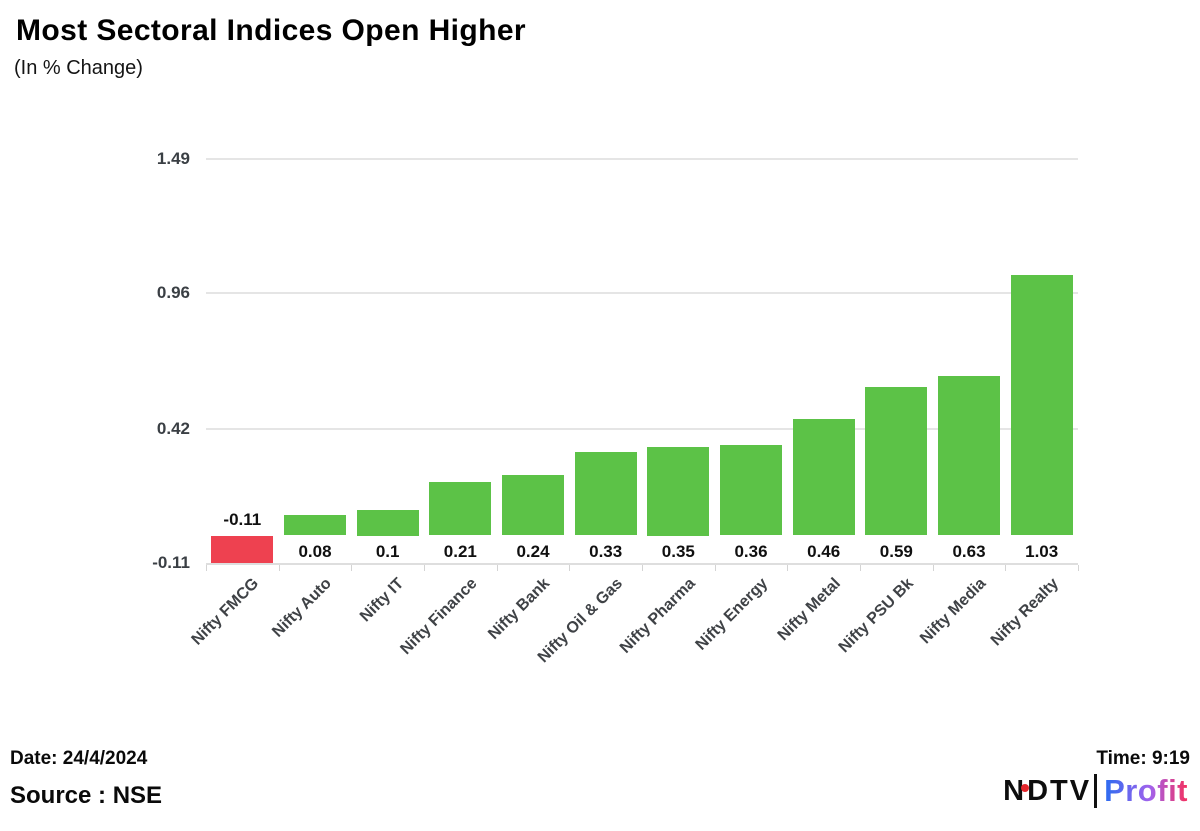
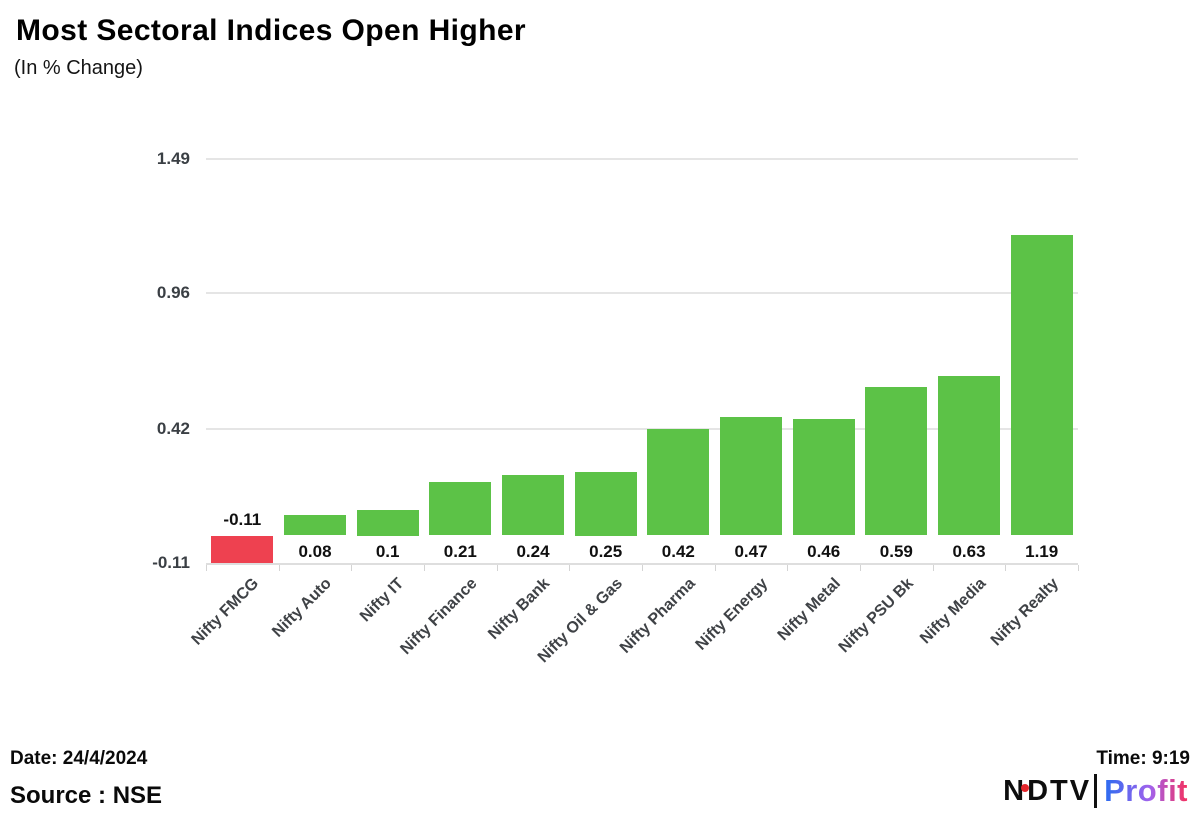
Nifty Oil & Gas: 0.33 -> 0.25
Nifty Pharma: 0.35 -> 0.42
Nifty Energy: 0.36 -> 0.47
Nifty Realty: 1.03 -> 1.19
